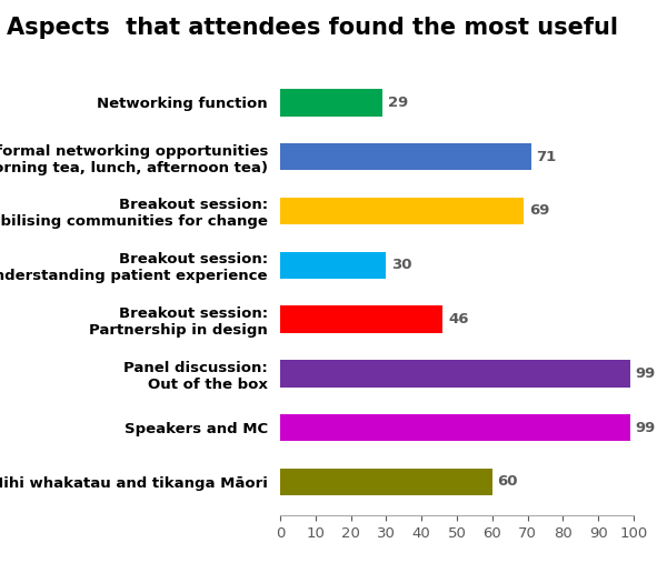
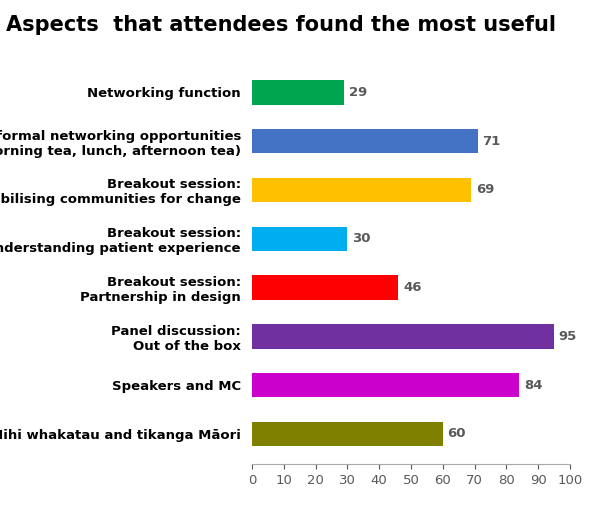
Panel discussion: Out of the box: 99 -> 95
Speakers and MC: 99 -> 84
